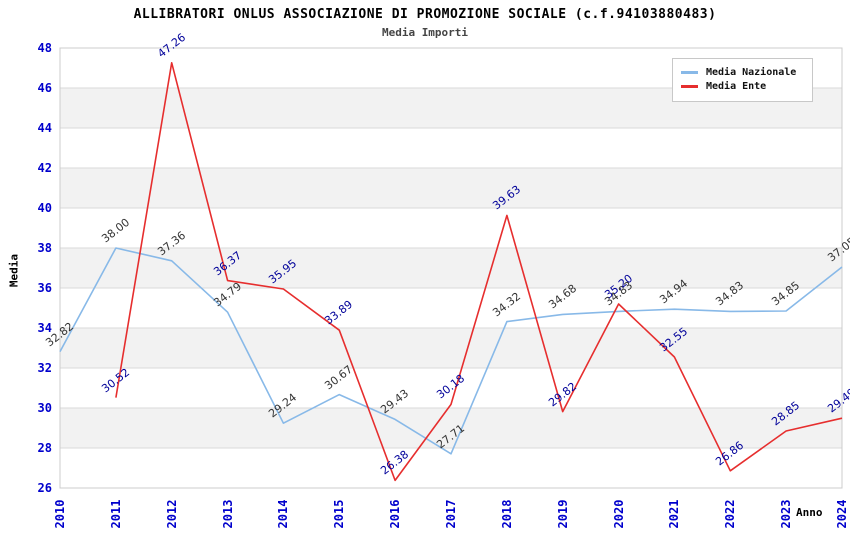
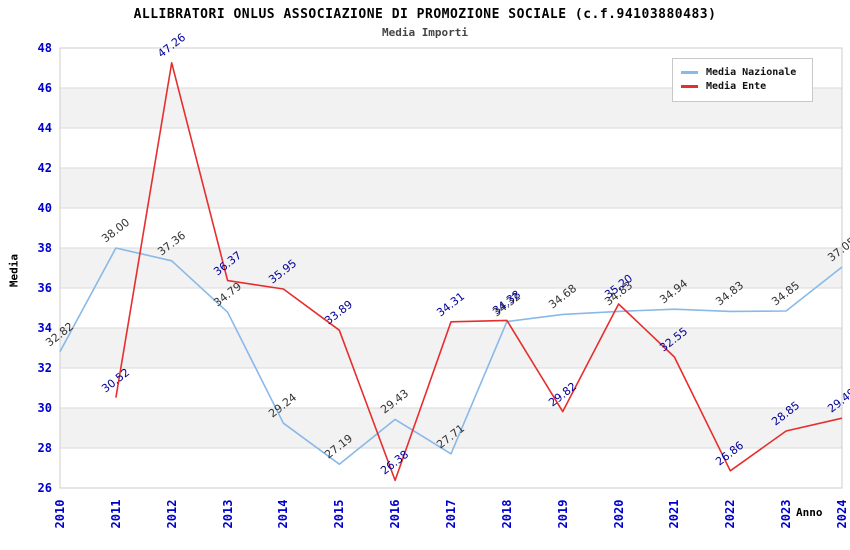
Media Nazionale/2015: 30.67 -> 27.19
Media Ente/2017: 30.18 -> 34.31
Media Ente/2018: 39.63 -> 34.38
